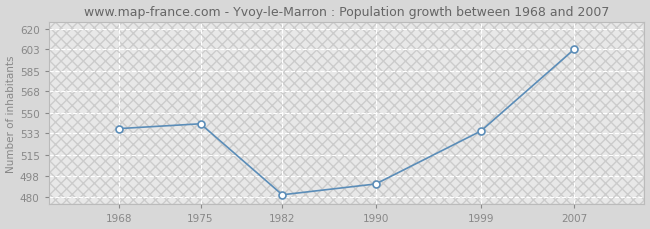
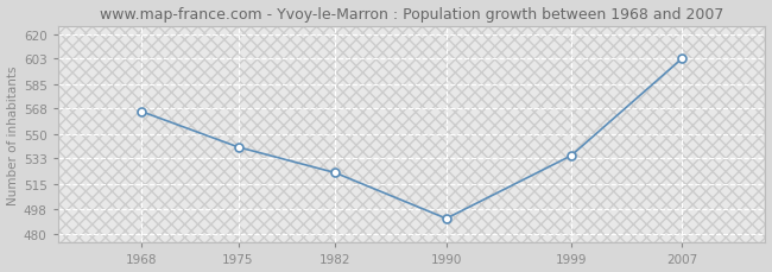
1968: 537 -> 566
1982: 482 -> 523
